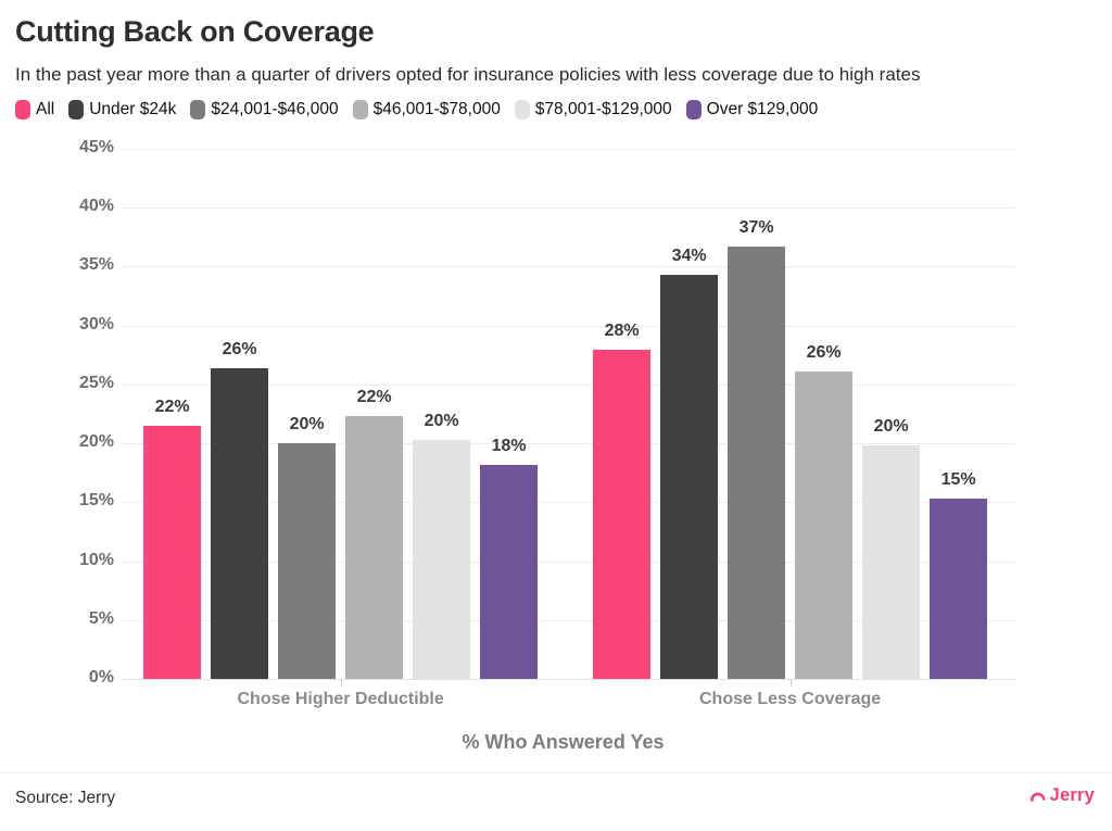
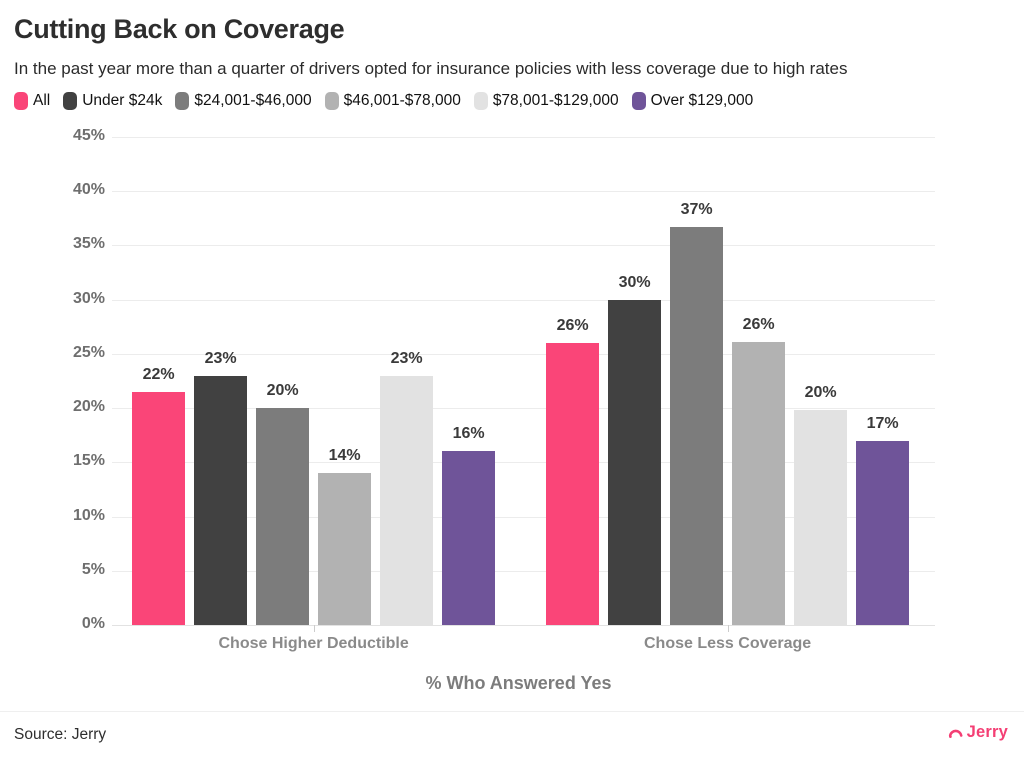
Under $24k/Chose Higher Deductible: 26% -> 23%
$46,001-$78,000/Chose Higher Deductible: 22% -> 14%
$78,001-$129,000/Chose Higher Deductible: 20% -> 23%
Over $129,000/Chose Higher Deductible: 18% -> 16%
All/Chose Less Coverage: 28% -> 26%
Under $24k/Chose Less Coverage: 34% -> 30%
Over $129,000/Chose Less Coverage: 15% -> 17%
